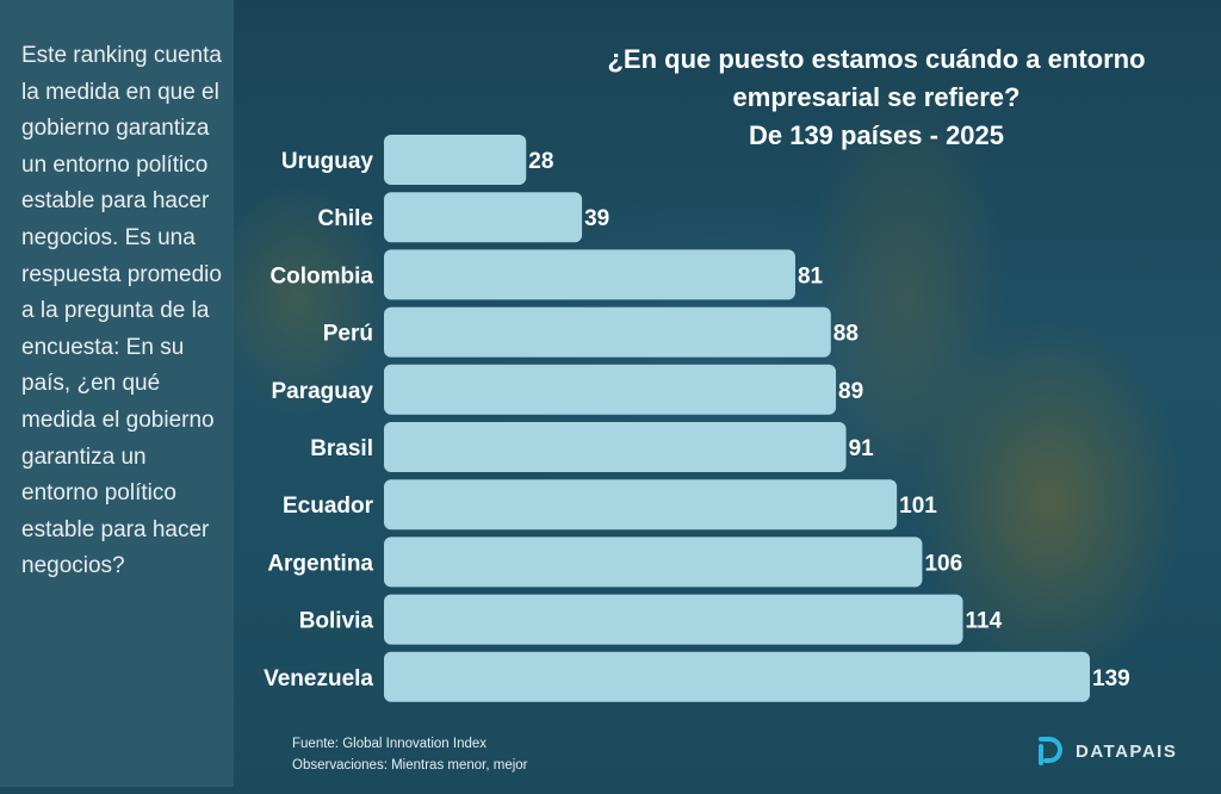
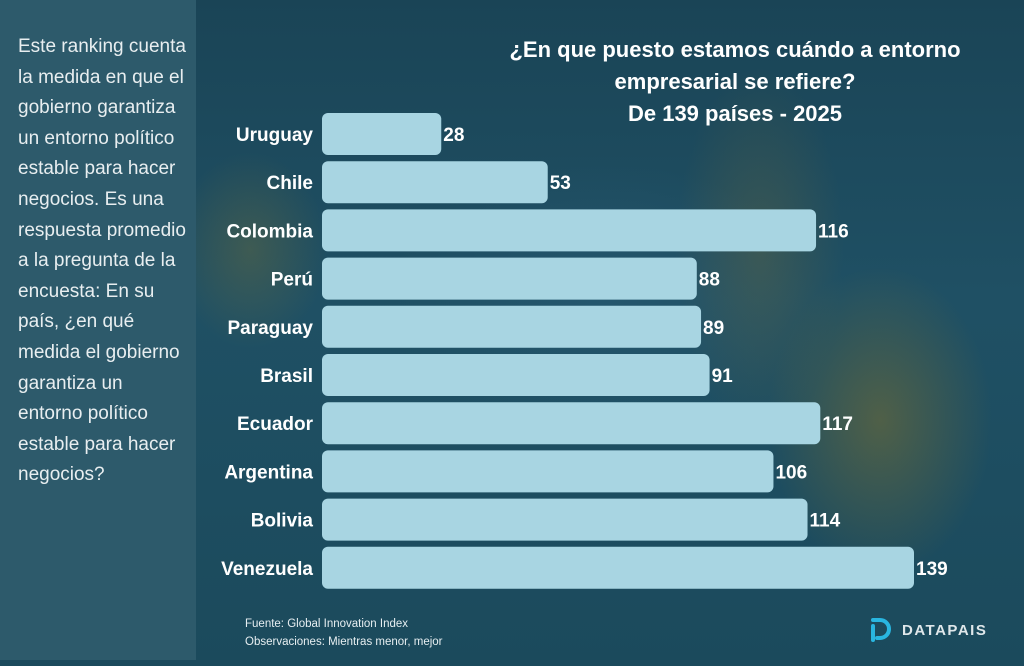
Chile: 39 -> 53
Colombia: 81 -> 116
Ecuador: 101 -> 117
